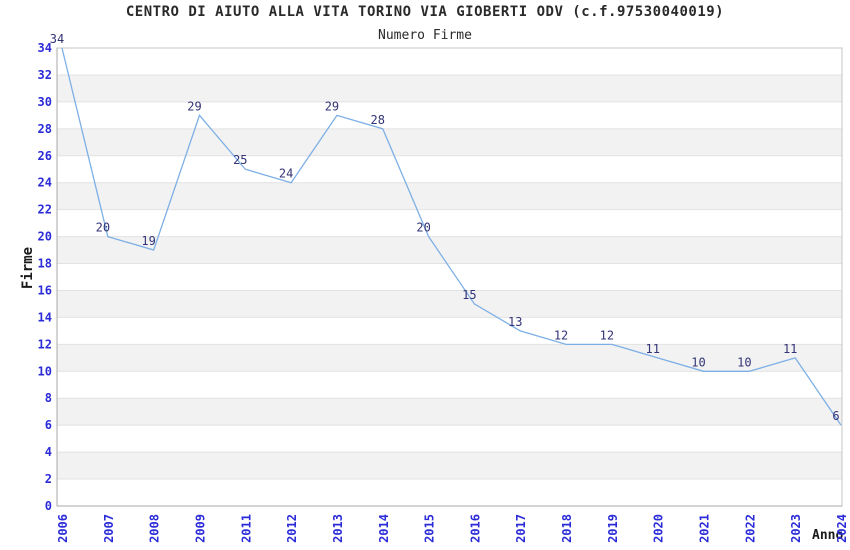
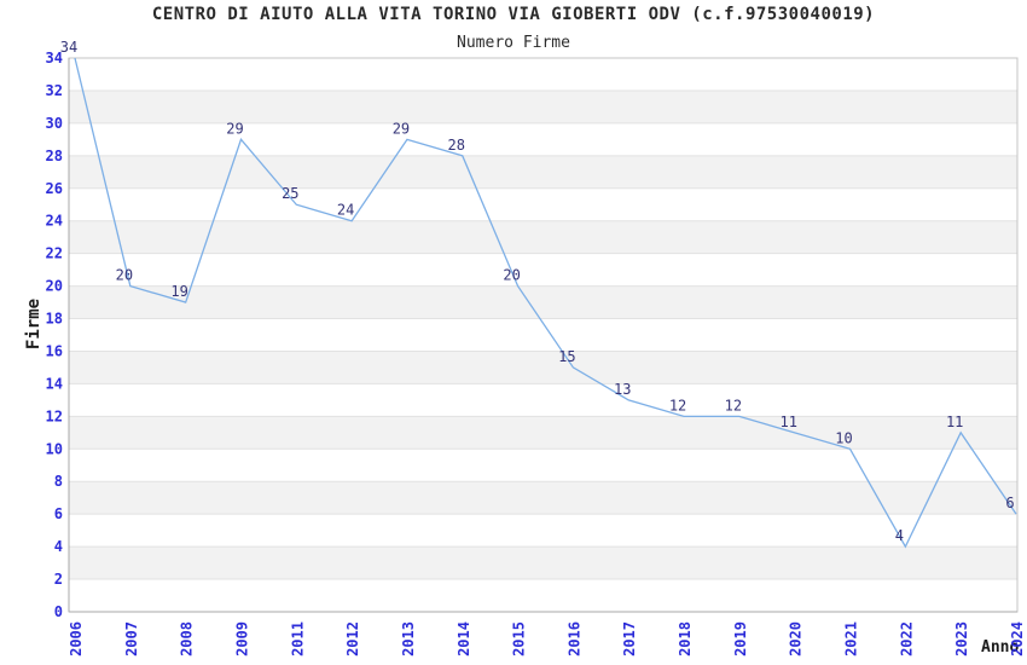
2022: 10 -> 4
